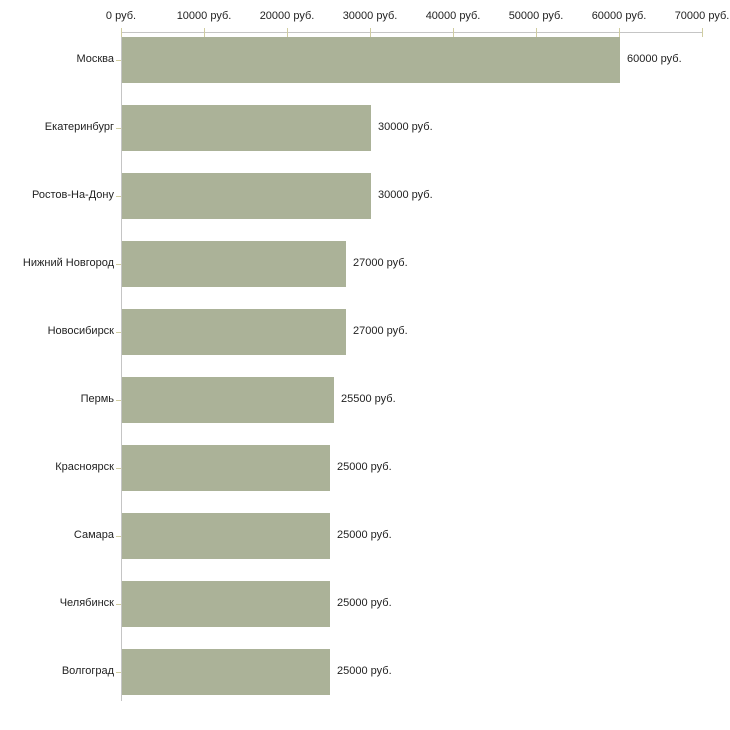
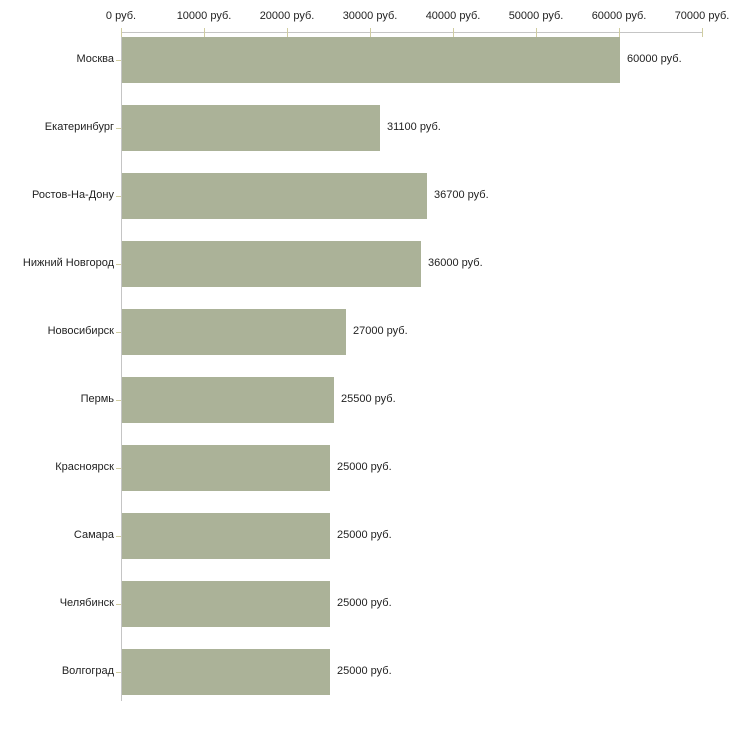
Екатеринбург: 30000 -> 31100
Ростов-На-Дону: 30000 -> 36700
Нижний Новгород: 27000 -> 36000
